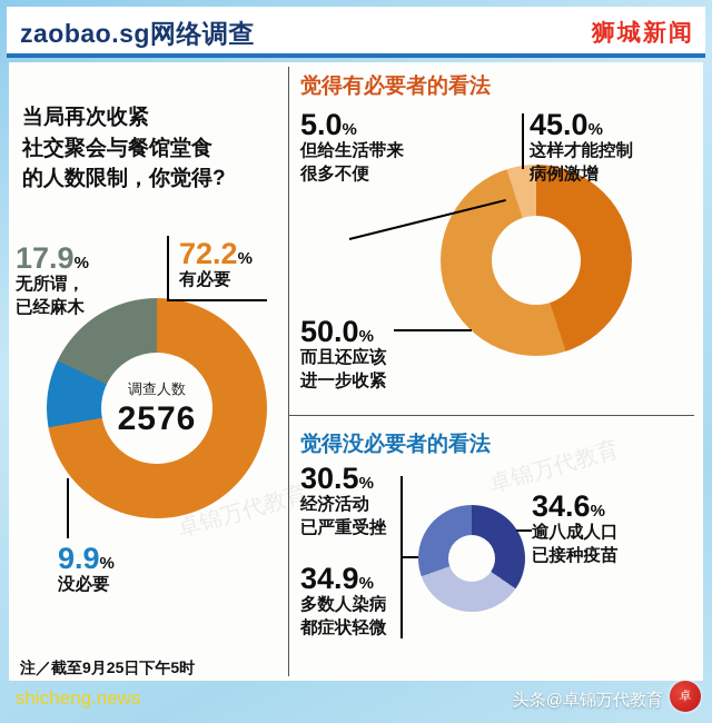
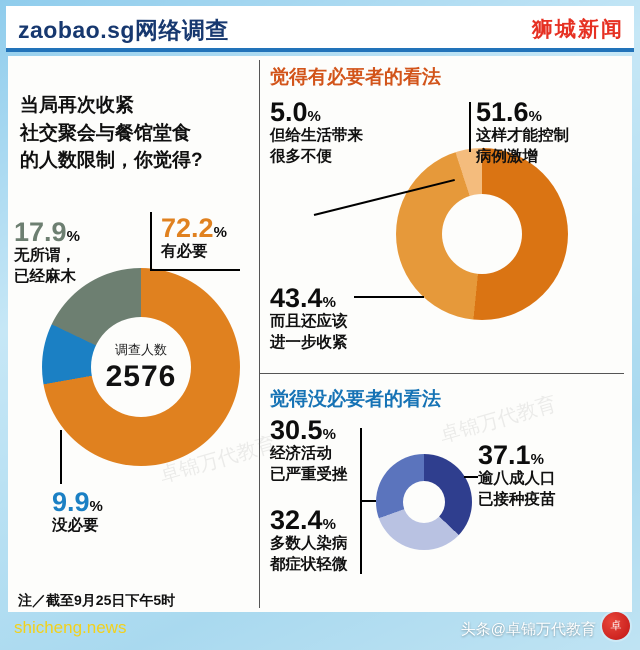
觉得有必要者的看法/这样才能控制病例激增: 45.0 -> 51.6
觉得有必要者的看法/而且还应该进一步收紧: 50.0 -> 43.4
觉得没必要者的看法/逾八成人口已接种疫苗: 34.6 -> 37.1
觉得没必要者的看法/多数人染病都症状轻微: 34.9 -> 32.4
